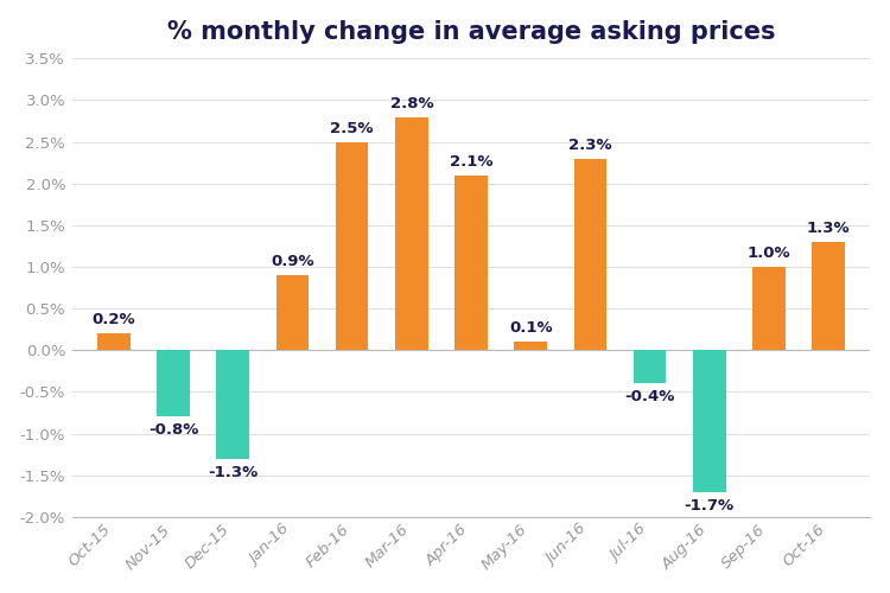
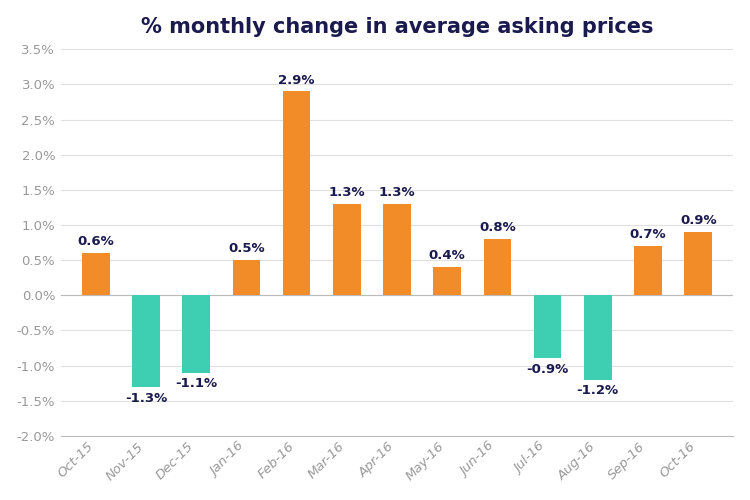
Oct-15: 0.2% -> 0.6%
Nov-15: -0.8% -> -1.3%
Dec-15: -1.3% -> -1.1%
Jan-16: 0.9% -> 0.5%
Feb-16: 2.5% -> 2.9%
Mar-16: 2.8% -> 1.3%
Apr-16: 2.1% -> 1.3%
May-16: 0.1% -> 0.4%
Jun-16: 2.3% -> 0.8%
Jul-16: -0.4% -> -0.9%
Aug-16: -1.7% -> -1.2%
Sep-16: 1.0% -> 0.7%
Oct-16: 1.3% -> 0.9%
